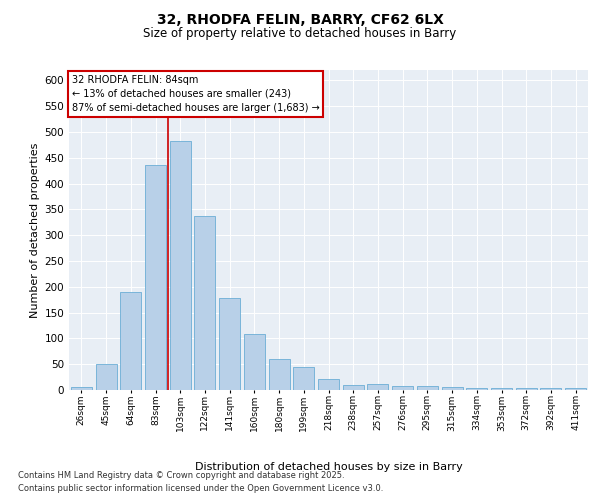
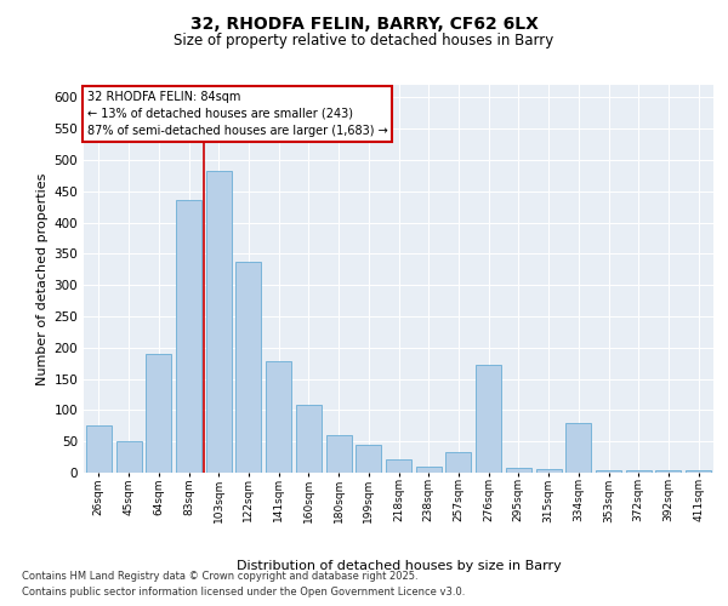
26sqm: 5 -> 76
257sqm: 12 -> 32
276sqm: 7 -> 172
334sqm: 3 -> 80
